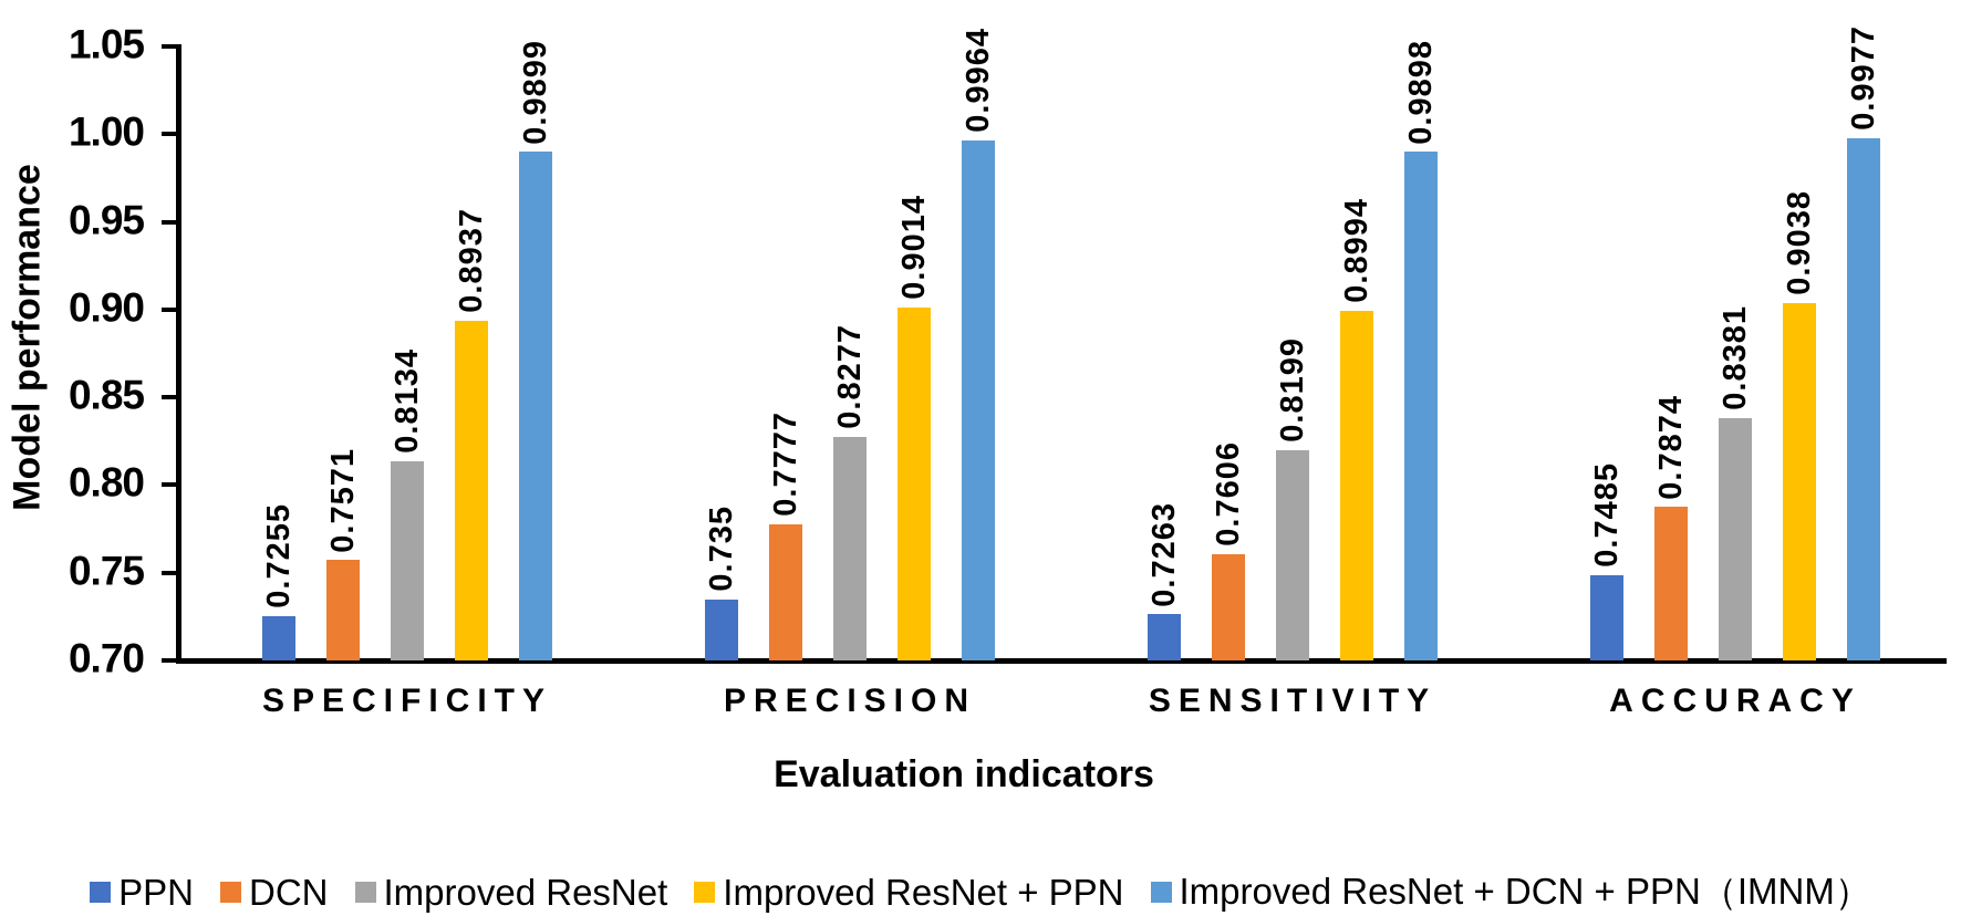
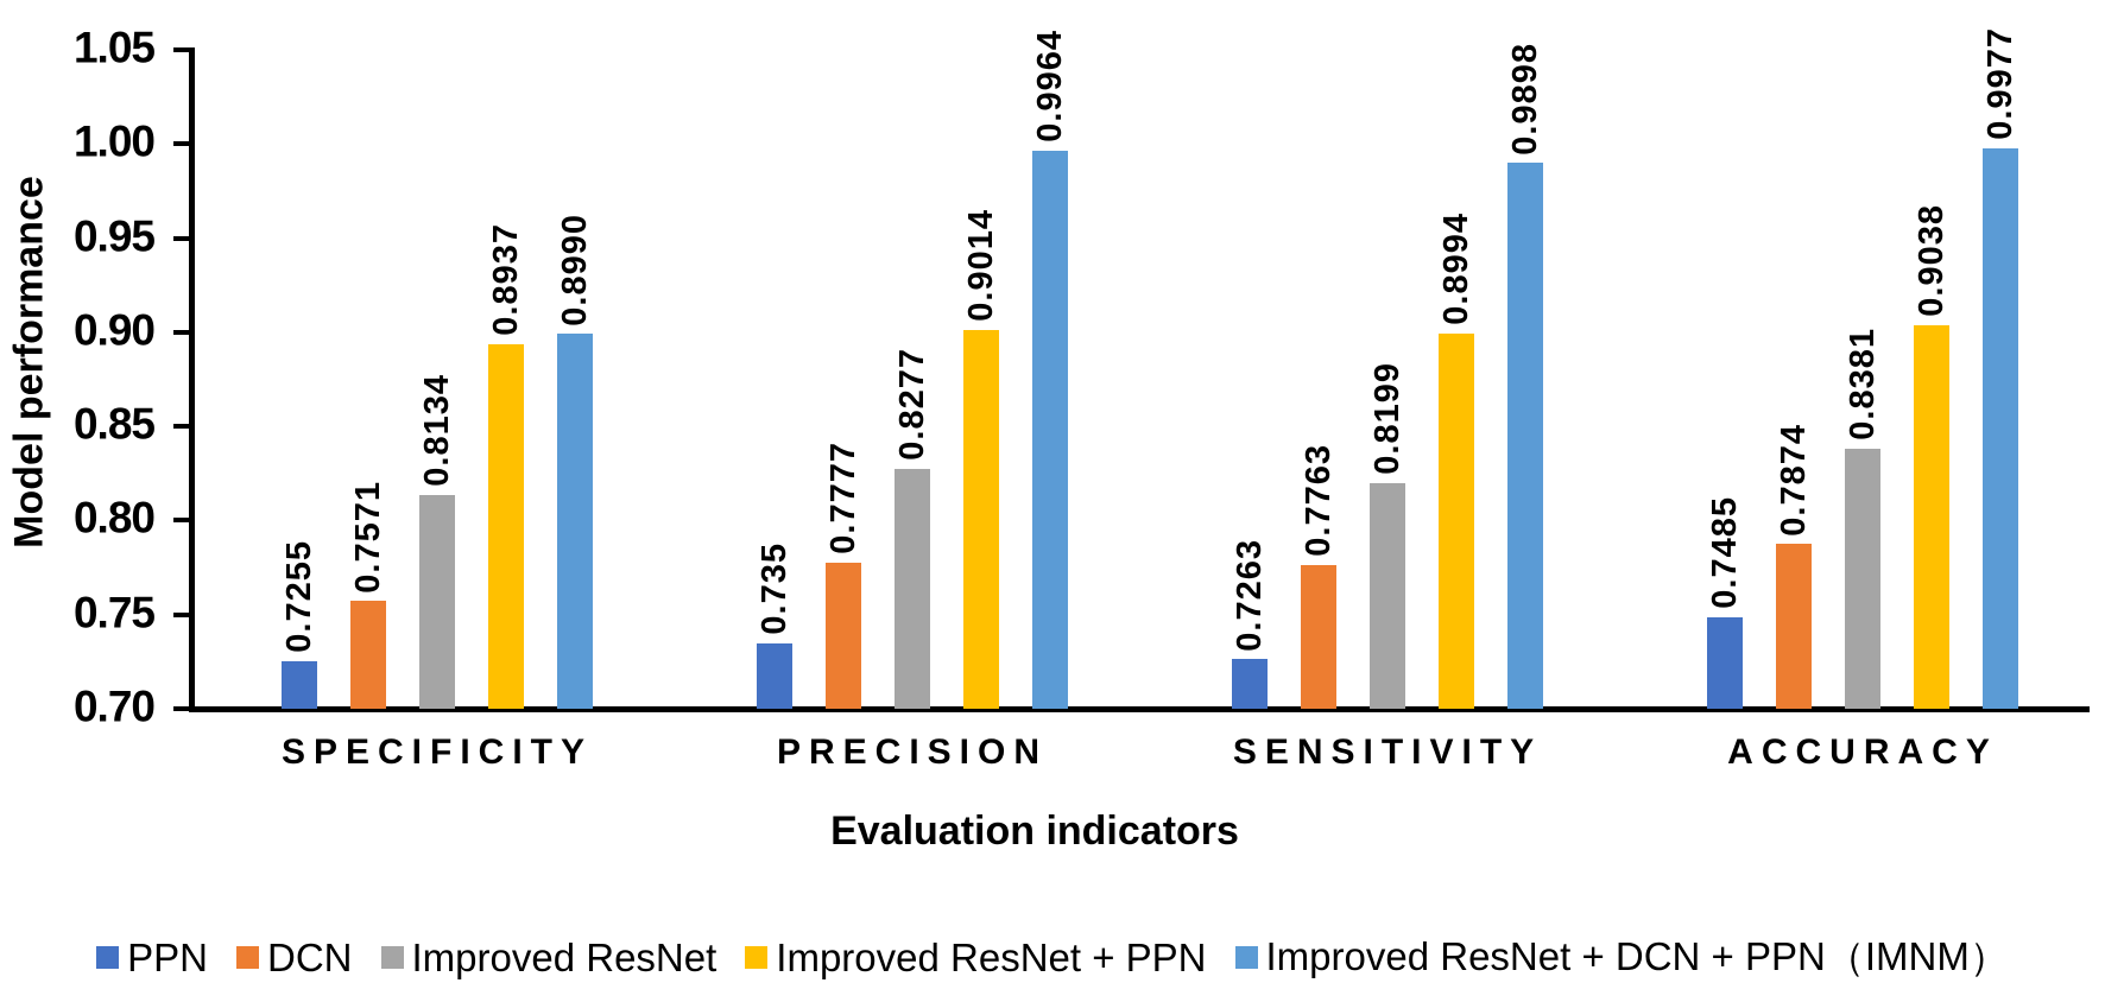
Improved ResNet + DCN + PPN（IMNM）/SPECIFICITY: 0.9899 -> 0.8990
DCN/SENSITIVITY: 0.7606 -> 0.7763
